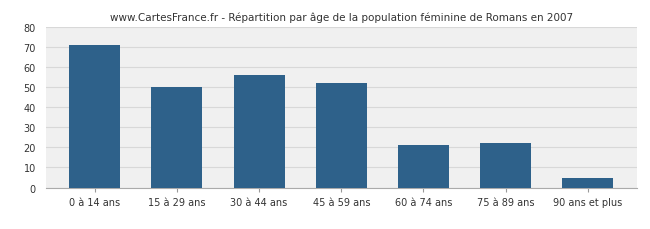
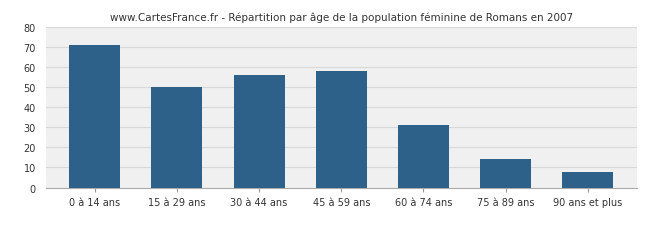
45 à 59 ans: 52 -> 58
60 à 74 ans: 21 -> 31
75 à 89 ans: 22 -> 14
90 ans et plus: 5 -> 8
